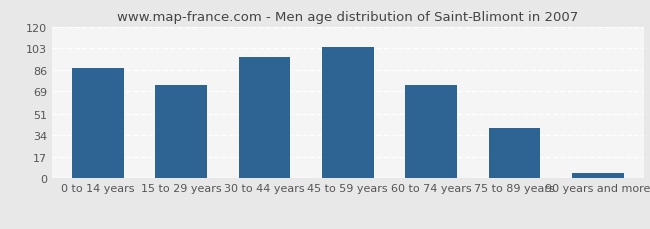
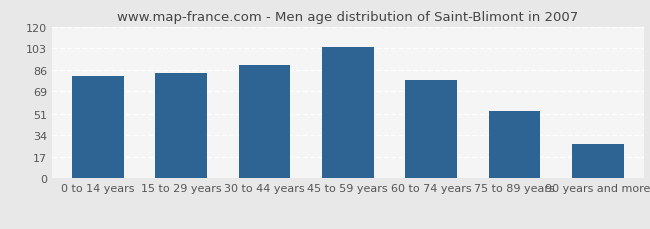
0 to 14 years: 87 -> 81
15 to 29 years: 74 -> 83
30 to 44 years: 96 -> 90
60 to 74 years: 74 -> 78
75 to 89 years: 40 -> 53
90 years and more: 4 -> 27
